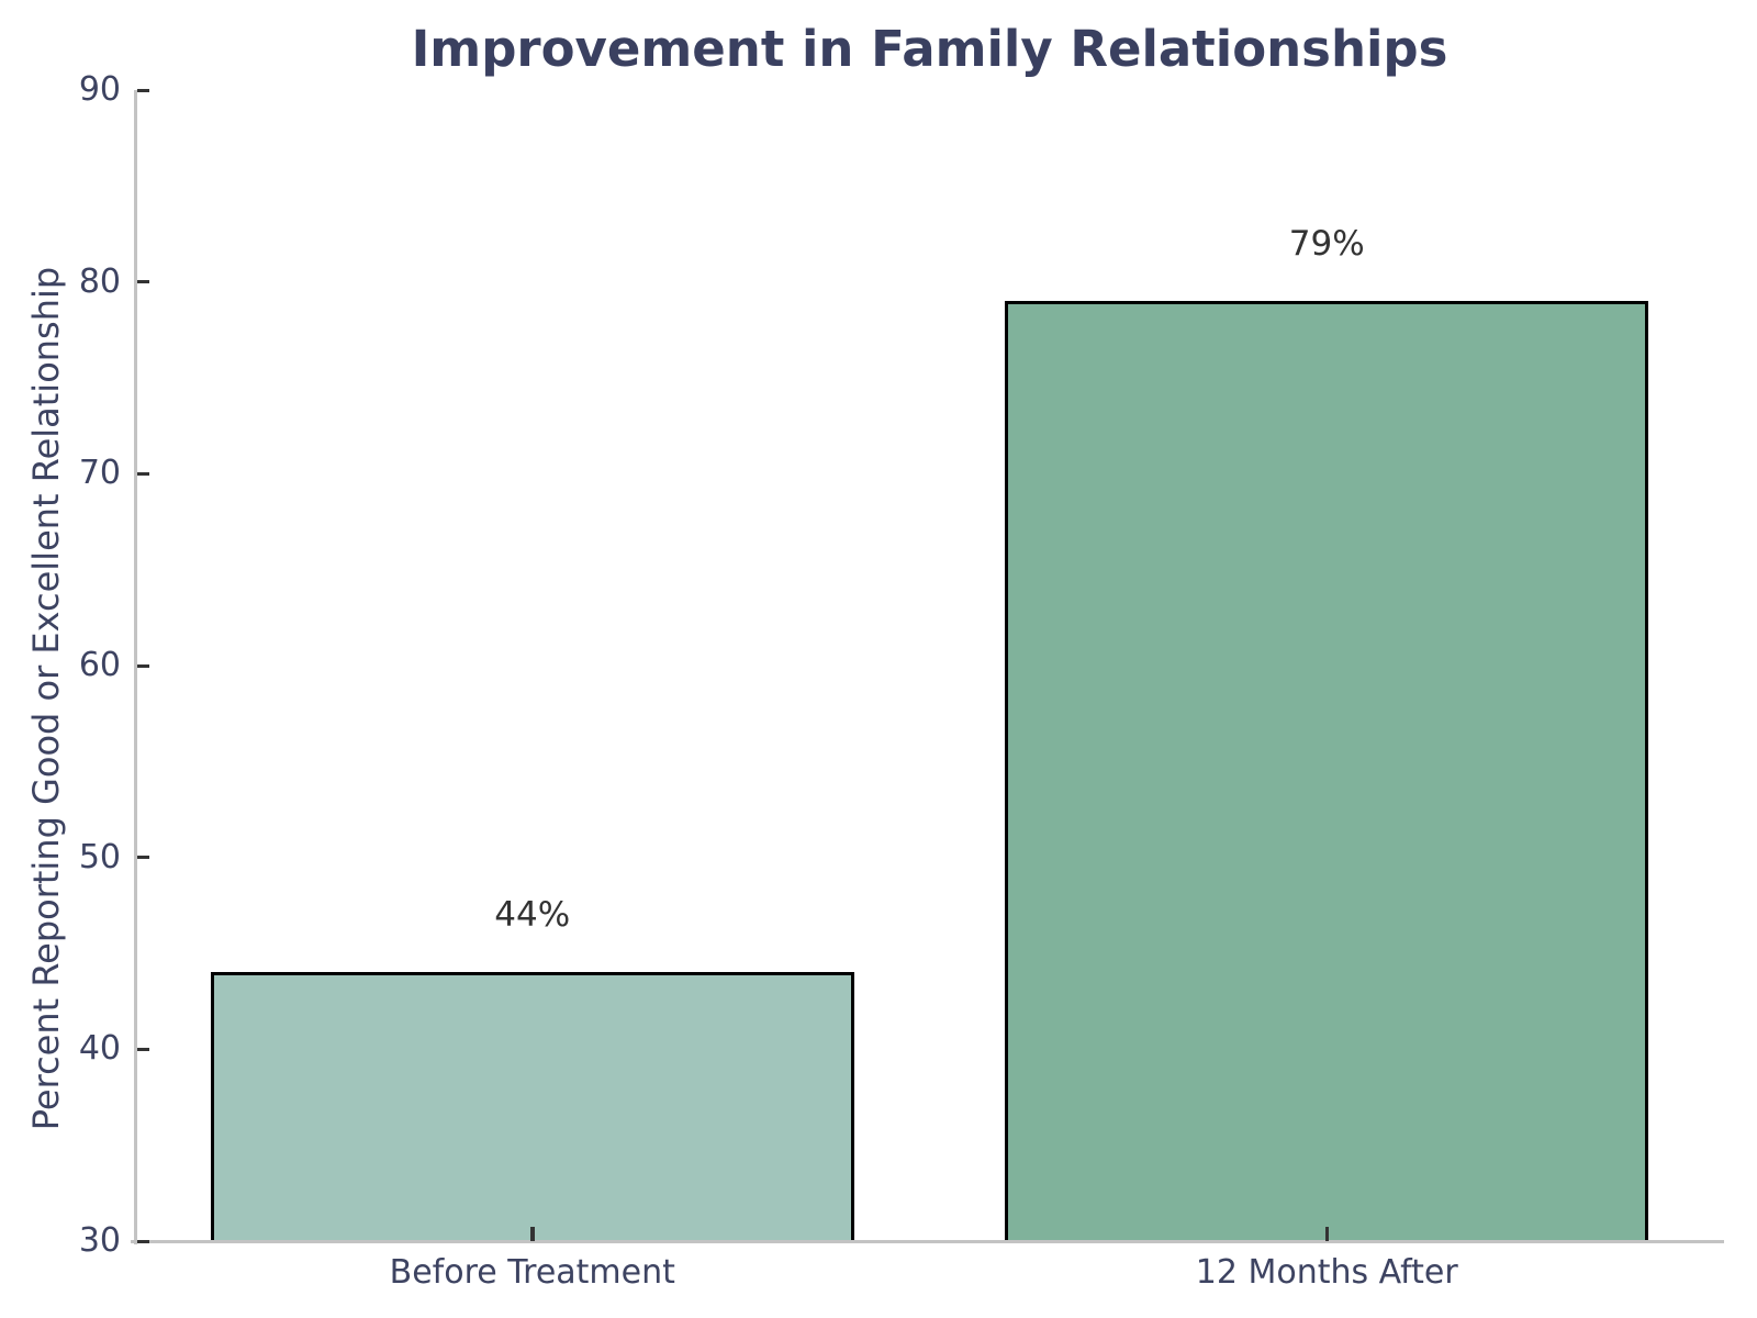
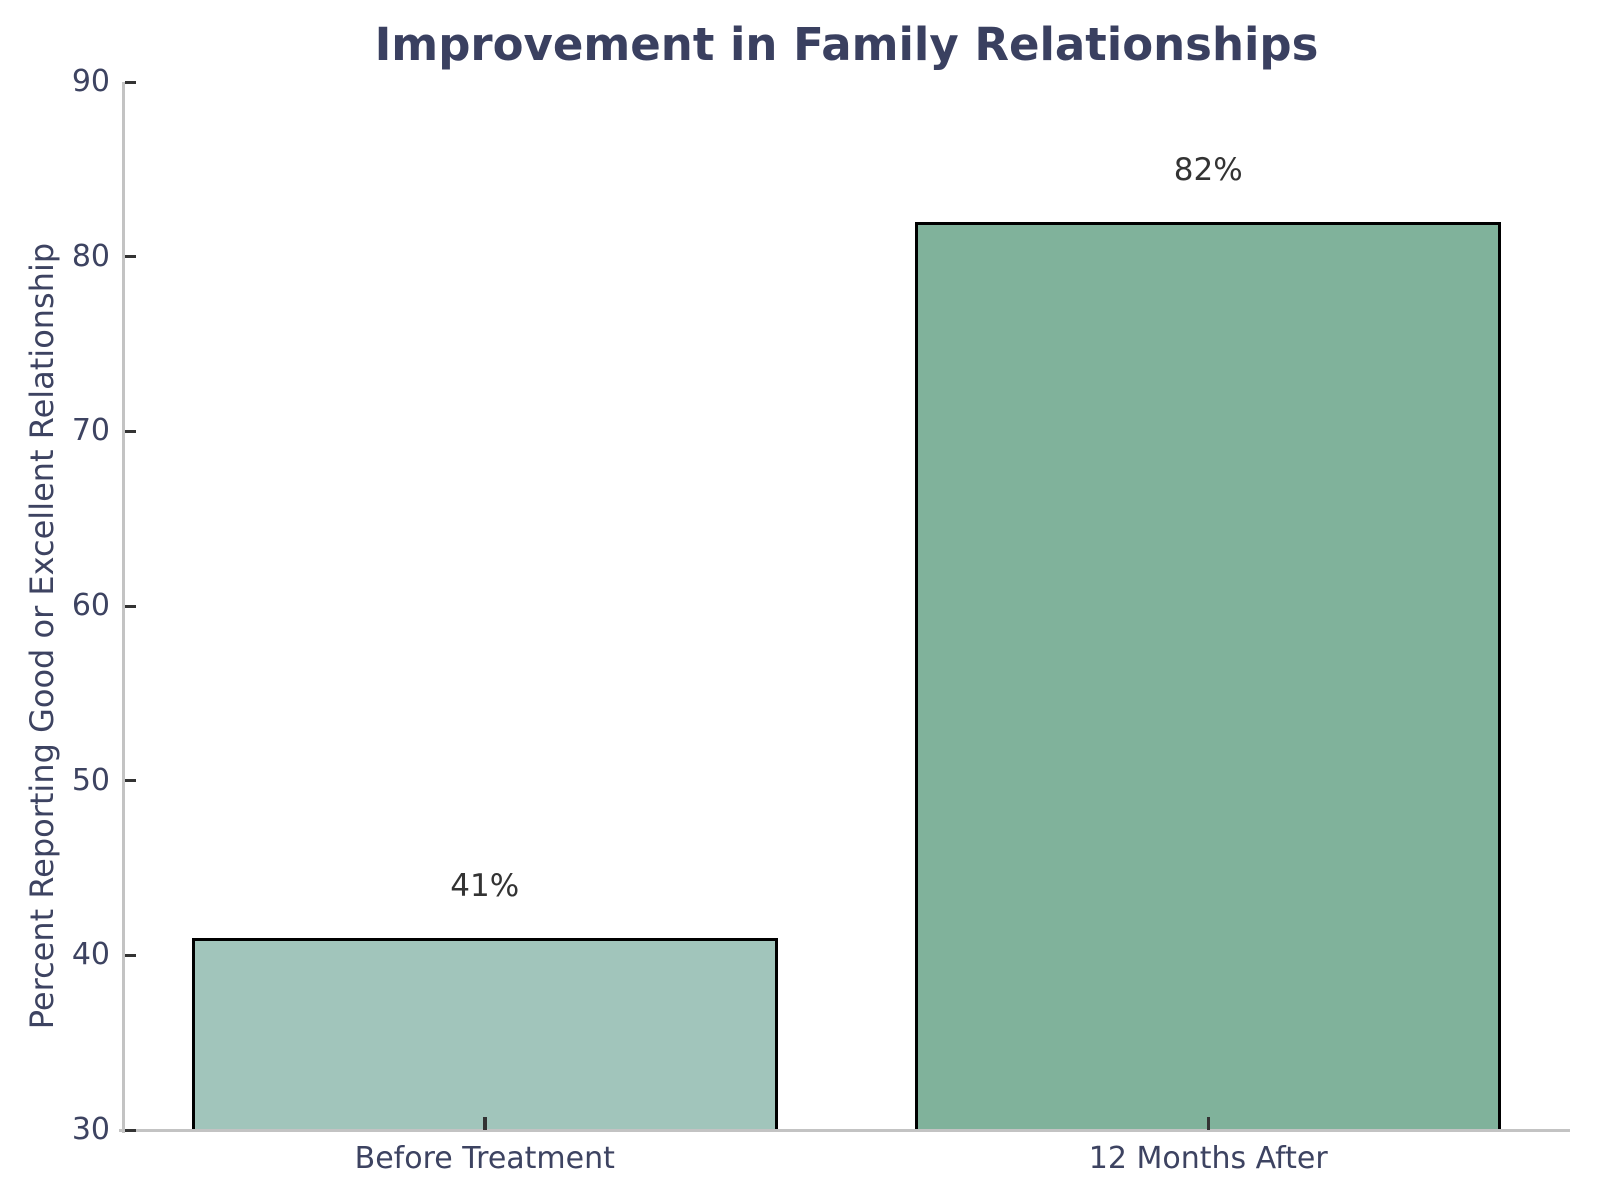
Before Treatment: 44% -> 41%
12 Months After: 79% -> 82%
